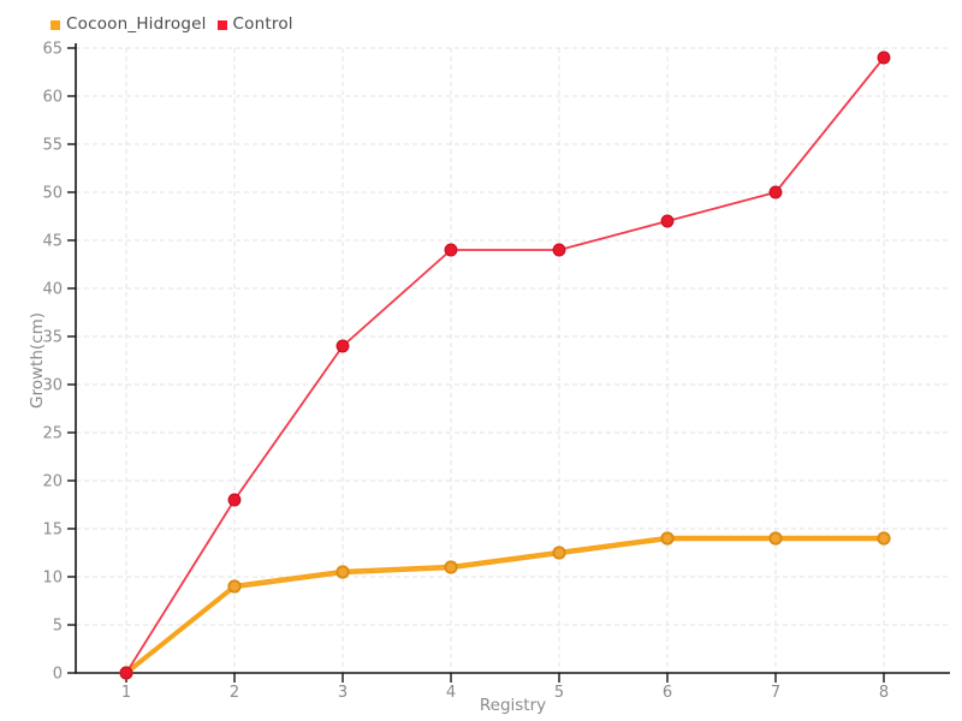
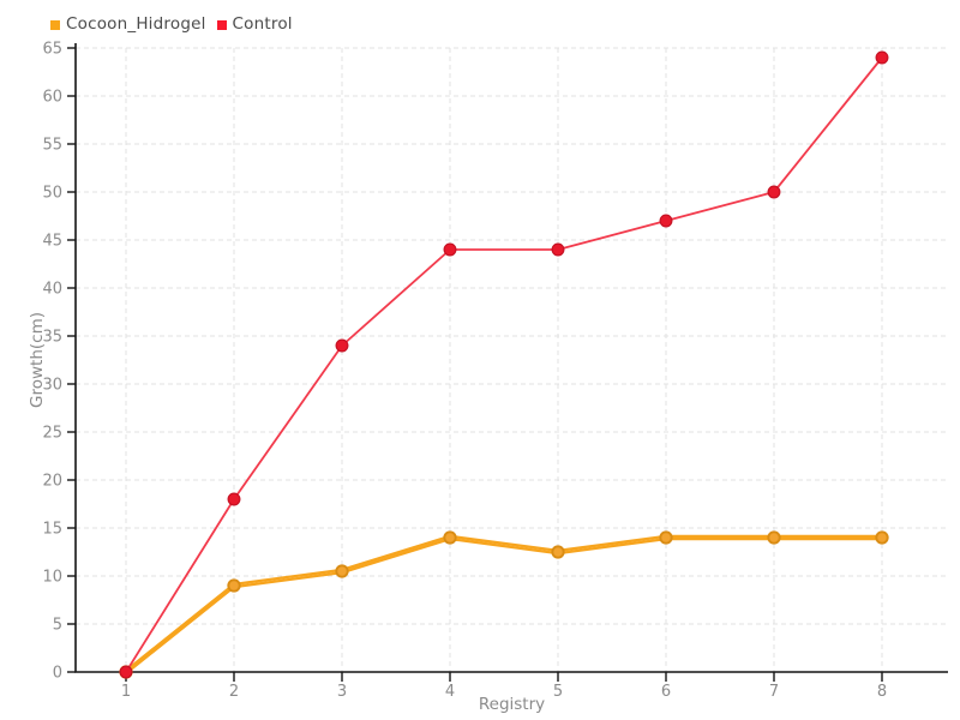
Cocoon_Hidrogel/4: 11 -> 14
